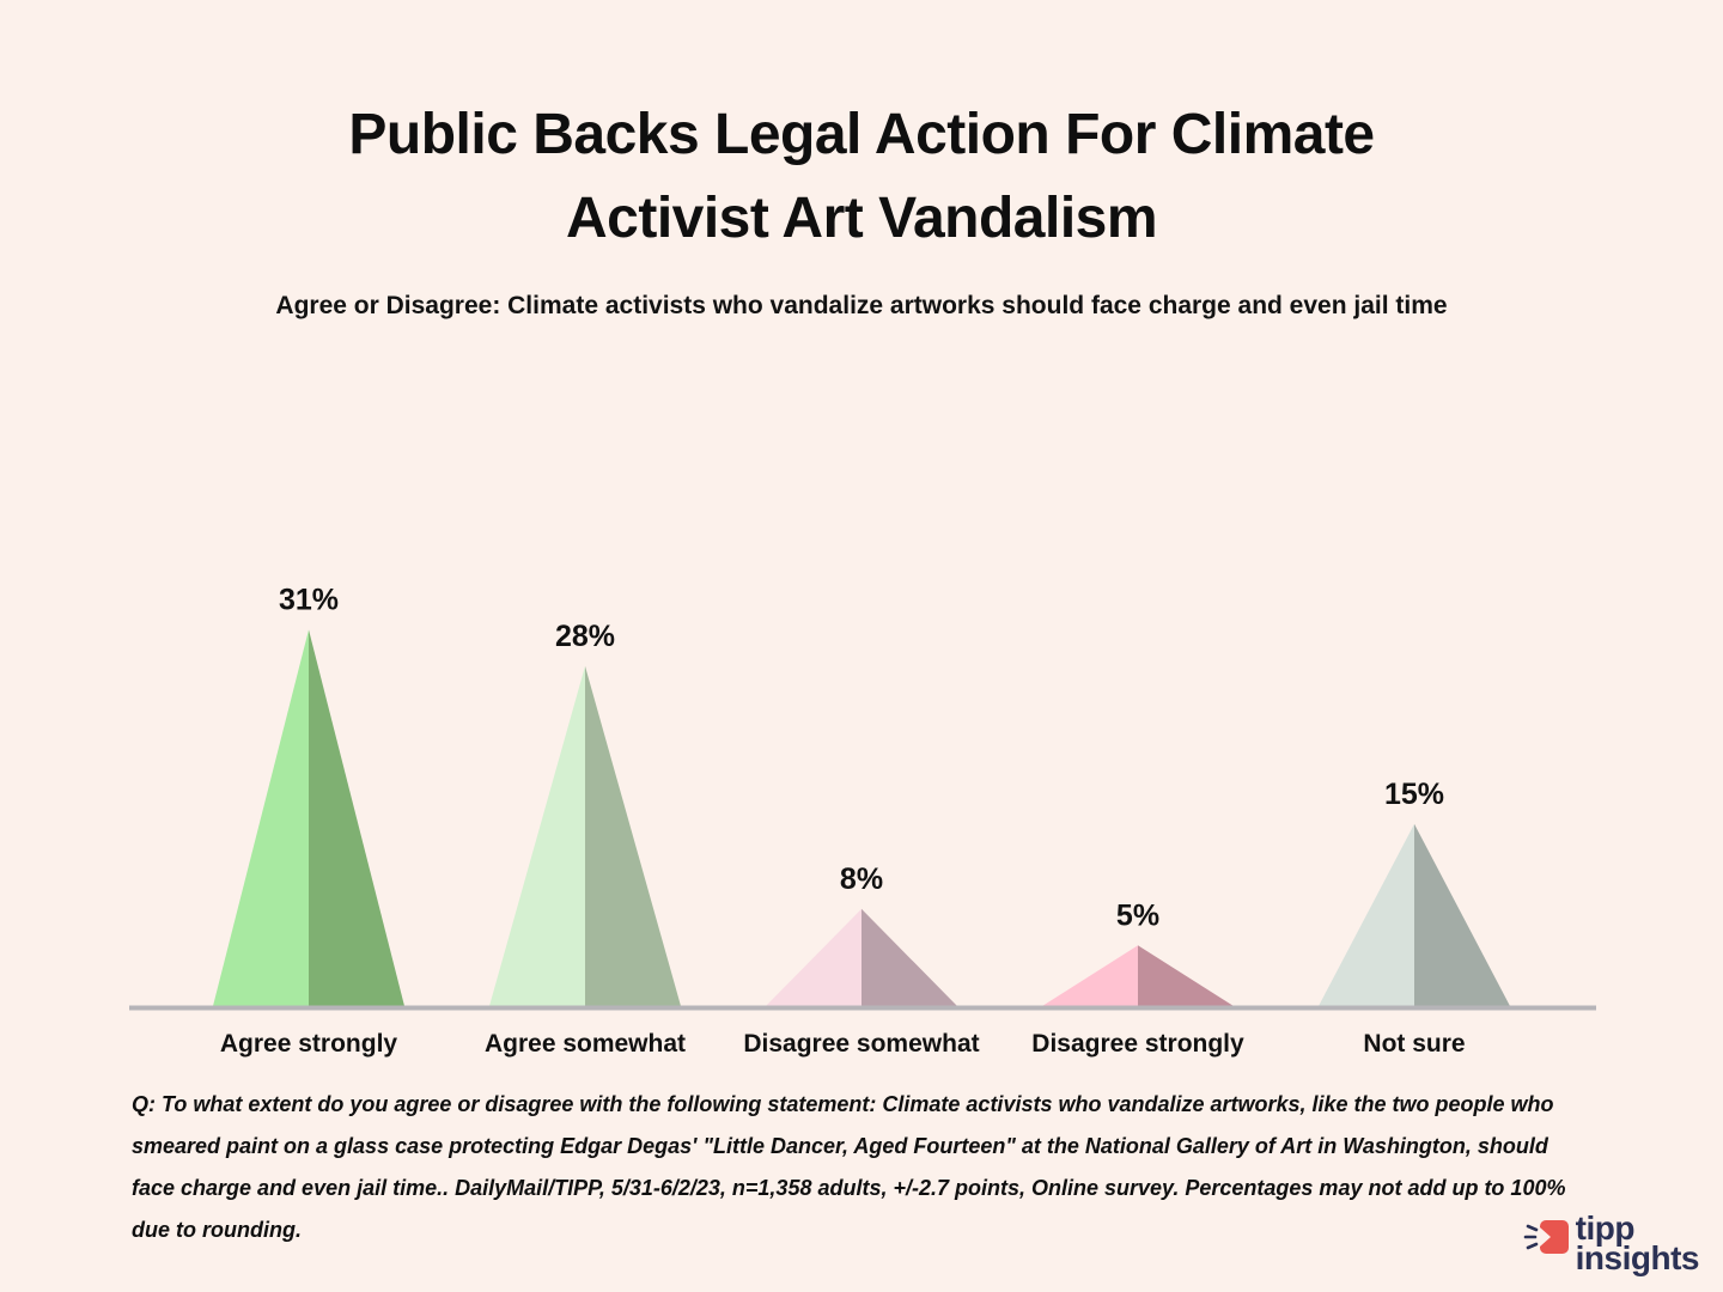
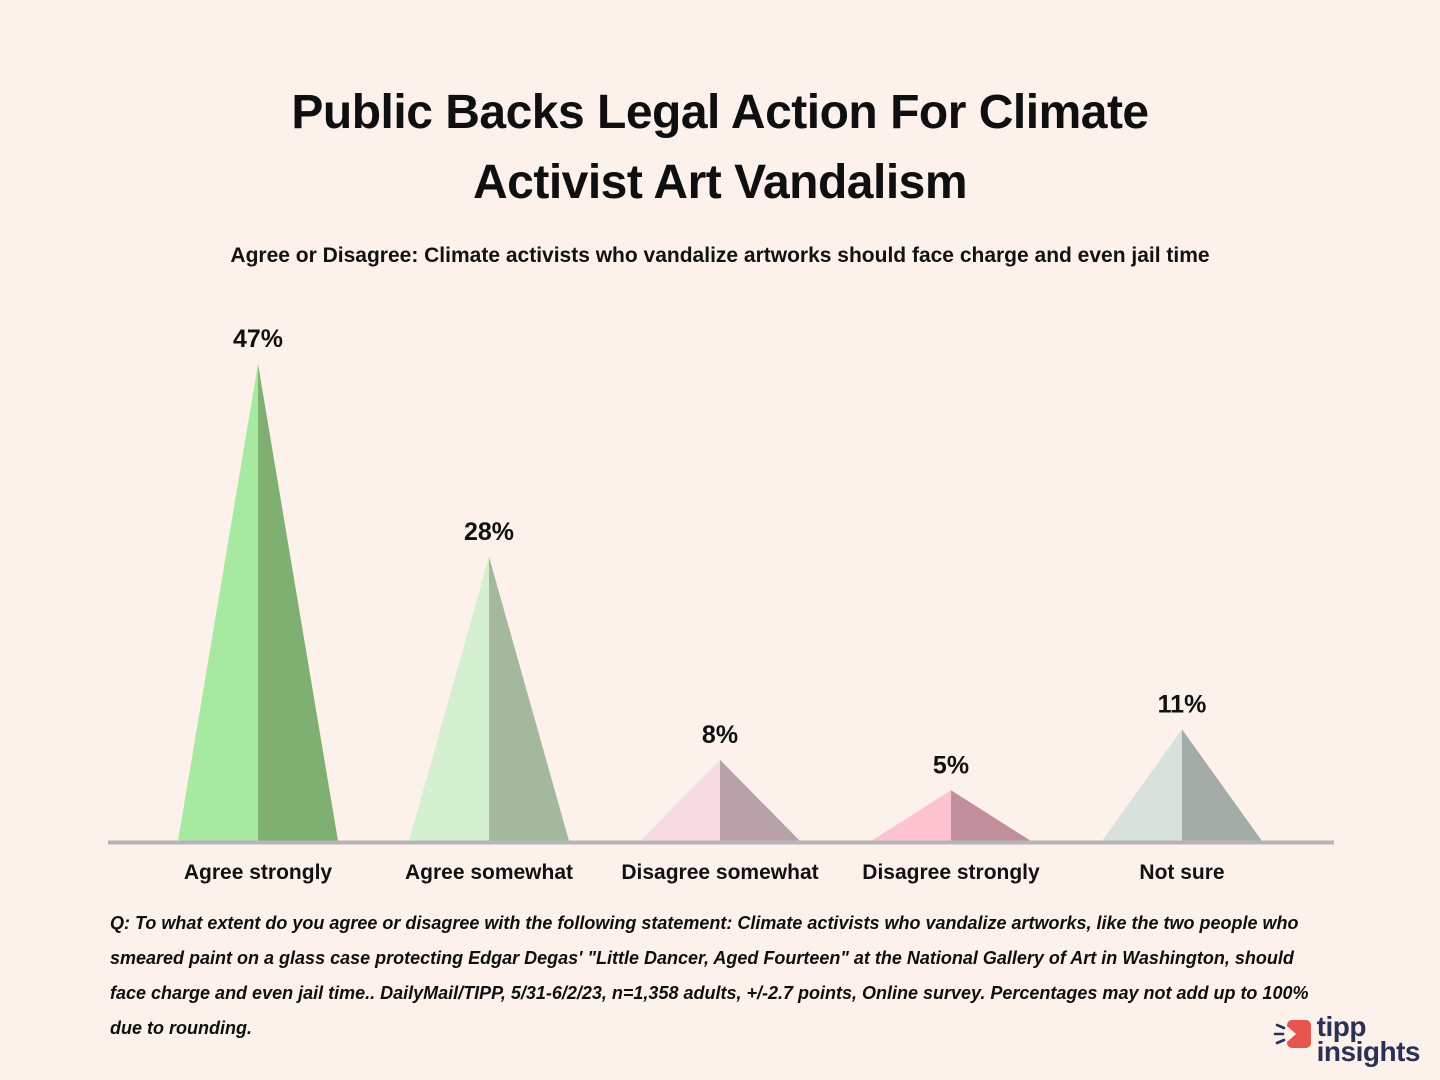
Agree strongly: 31% -> 47%
Not sure: 15% -> 11%
